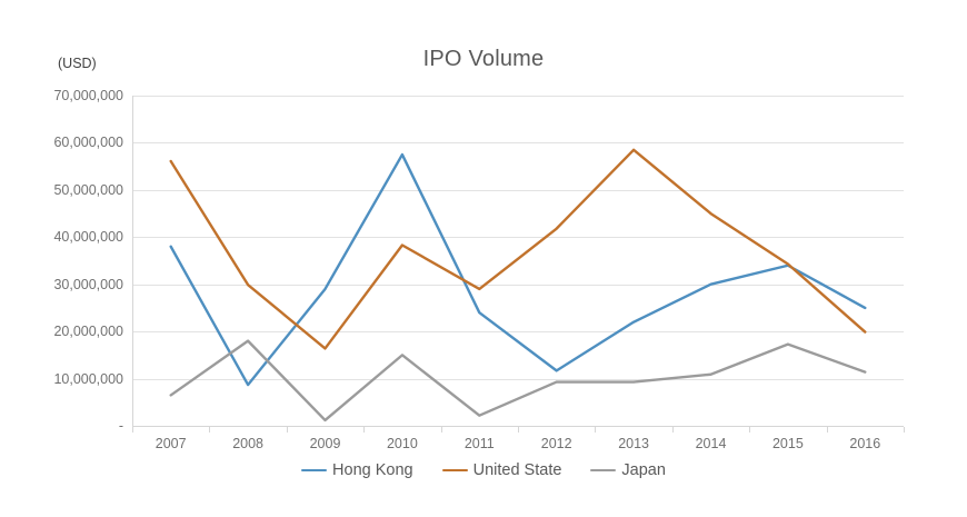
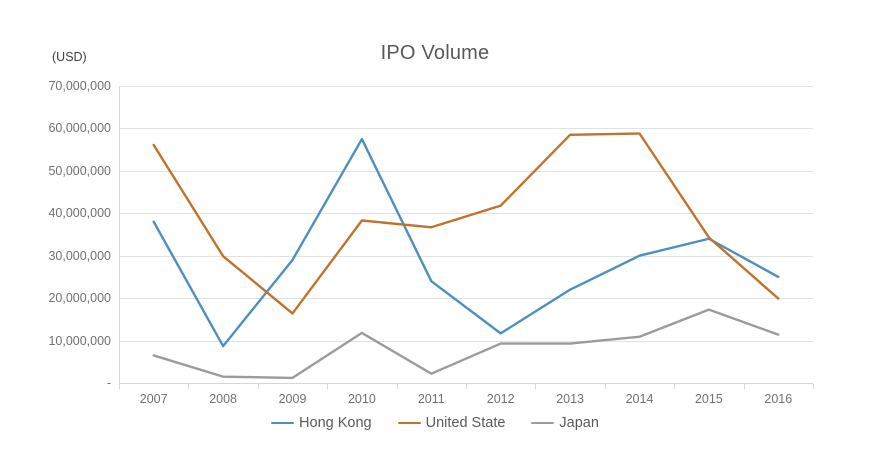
Japan/2008: 18000000 -> 2000000
Japan/2010: 15000000 -> 12000000
United State/2011: 29000000 -> 37000000
United State/2014: 45000000 -> 59000000
